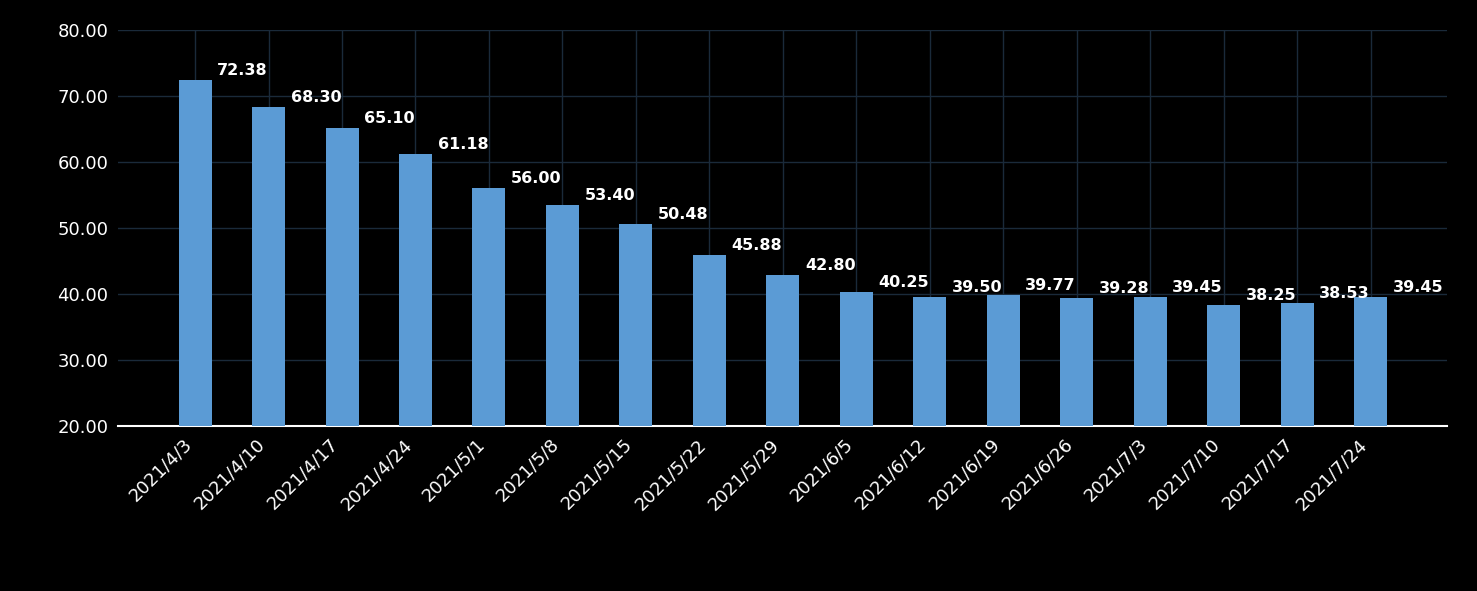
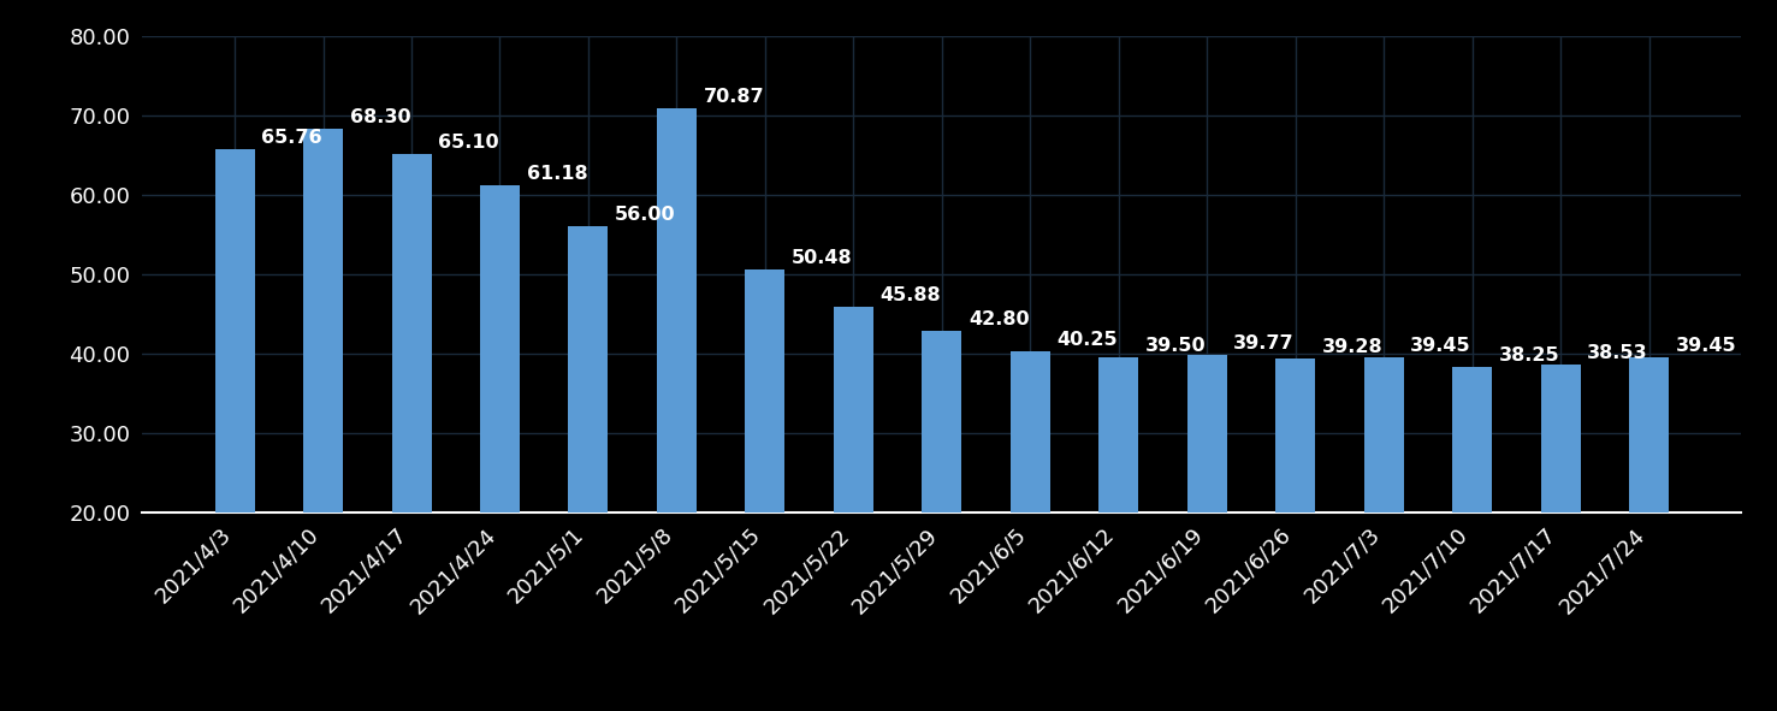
2021/4/3: 72.38 -> 65.76
2021/5/8: 53.40 -> 70.87
